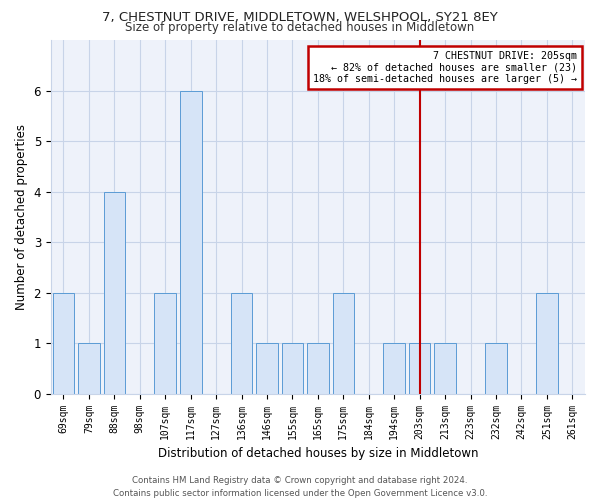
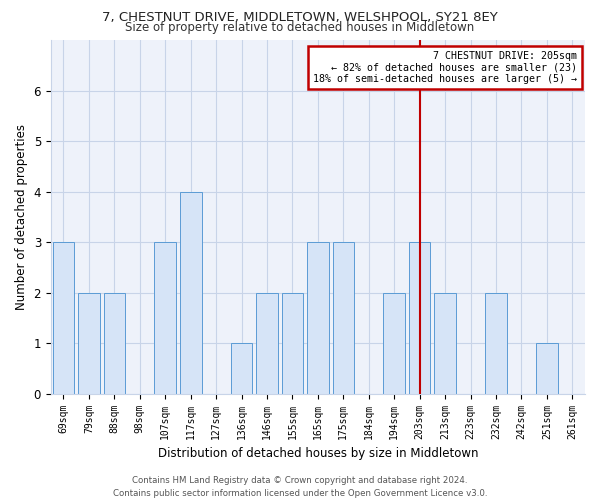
69sqm: 2 -> 3
79sqm: 1 -> 2
88sqm: 4 -> 2
107sqm: 2 -> 3
117sqm: 6 -> 4
136sqm: 2 -> 1
146sqm: 1 -> 2
155sqm: 1 -> 2
165sqm: 1 -> 3
175sqm: 2 -> 3
194sqm: 1 -> 2
203sqm: 1 -> 3
213sqm: 1 -> 2
232sqm: 1 -> 2
251sqm: 2 -> 1
